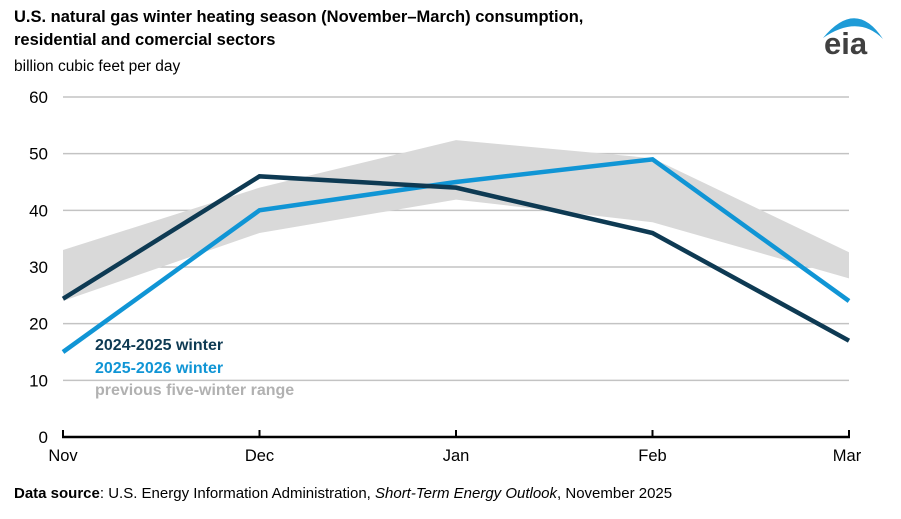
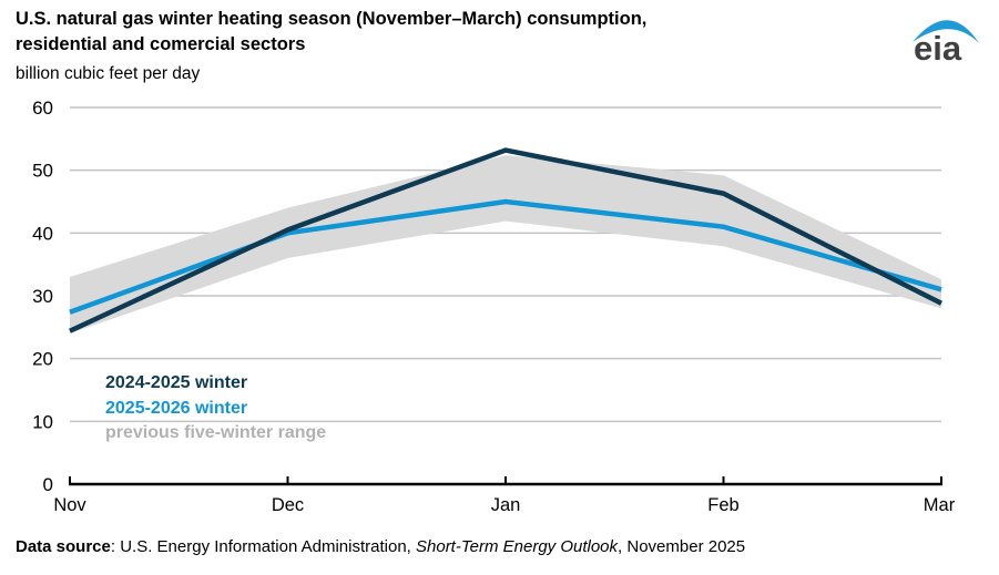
2025-2026 winter/Nov: 15 -> 27
2024-2025 winter/Dec: 46 -> 40
2024-2025 winter/Jan: 44 -> 53
2024-2025 winter/Feb: 36 -> 46
2025-2026 winter/Feb: 49 -> 41
2024-2025 winter/Mar: 17 -> 29
2025-2026 winter/Mar: 24 -> 31
